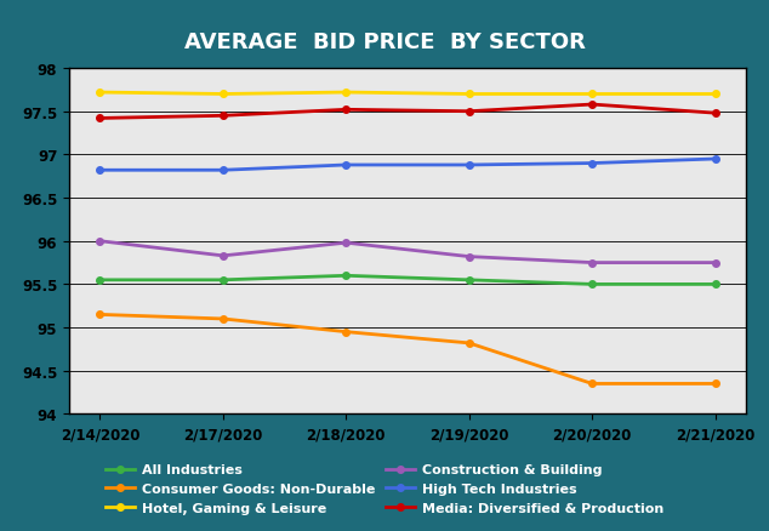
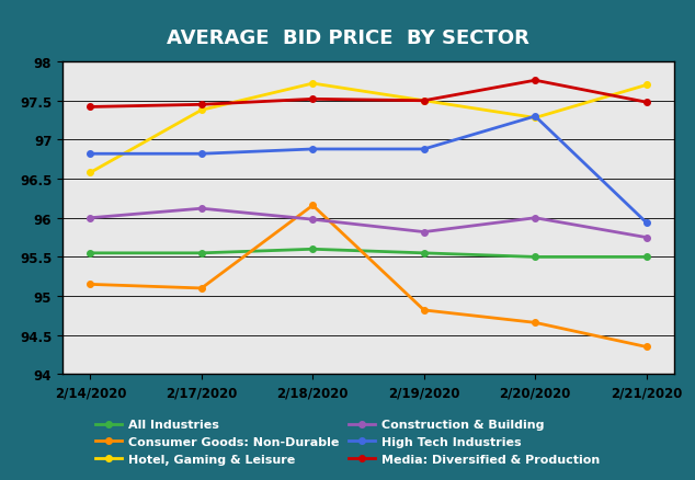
Hotel, Gaming & Leisure/2/14/2020: 97.72 -> 96.58
Hotel, Gaming & Leisure/2/17/2020: 97.70 -> 97.38
Construction & Building/2/17/2020: 95.83 -> 96.12
Consumer Goods: Non-Durable/2/18/2020: 94.95 -> 96.16
Hotel, Gaming & Leisure/2/19/2020: 97.70 -> 97.50
Consumer Goods: Non-Durable/2/20/2020: 94.35 -> 94.66
Hotel, Gaming & Leisure/2/20/2020: 97.70 -> 97.28
Construction & Building/2/20/2020: 95.75 -> 96.00
High Tech Industries/2/20/2020: 96.90 -> 97.30
Media: Diversified & Production/2/20/2020: 97.58 -> 97.76
High Tech Industries/2/21/2020: 96.95 -> 95.94
